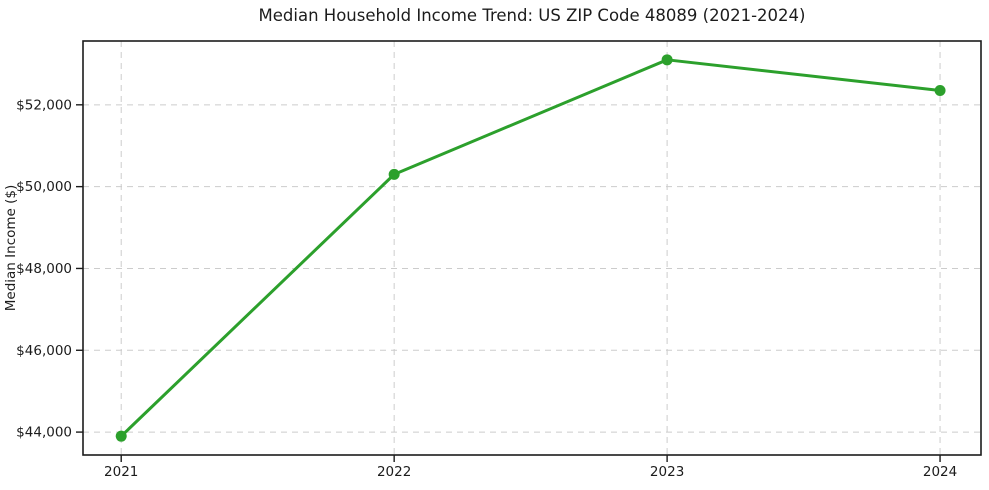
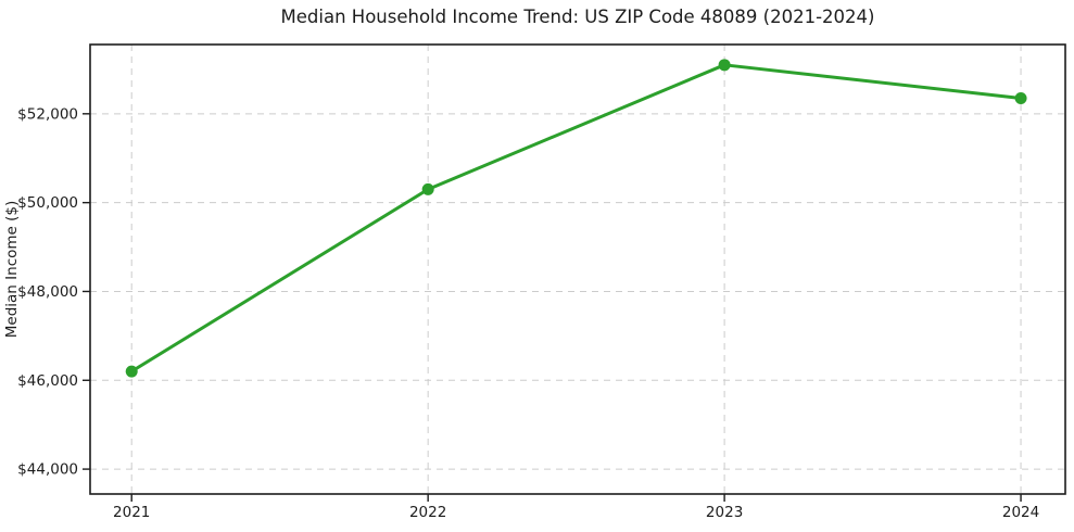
2021: $43900 -> $46200
